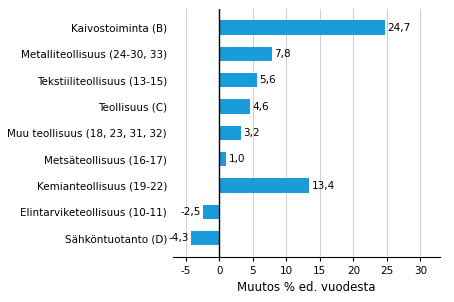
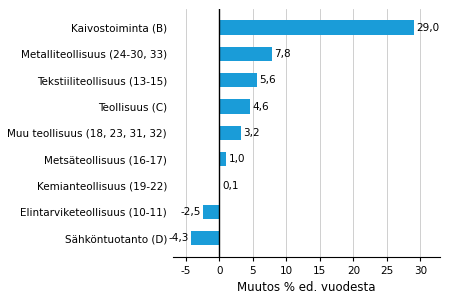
Kaivostoiminta (B): 24,7 -> 29,0
Kemianteollisuus (19-22): 13,4 -> 0,1
